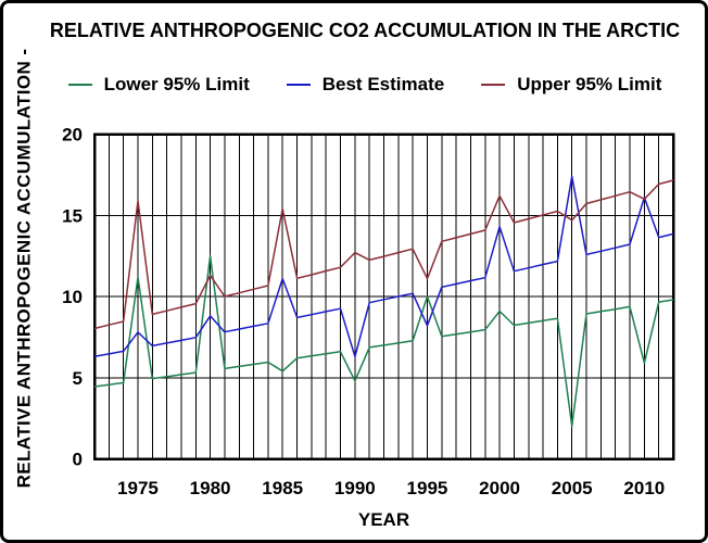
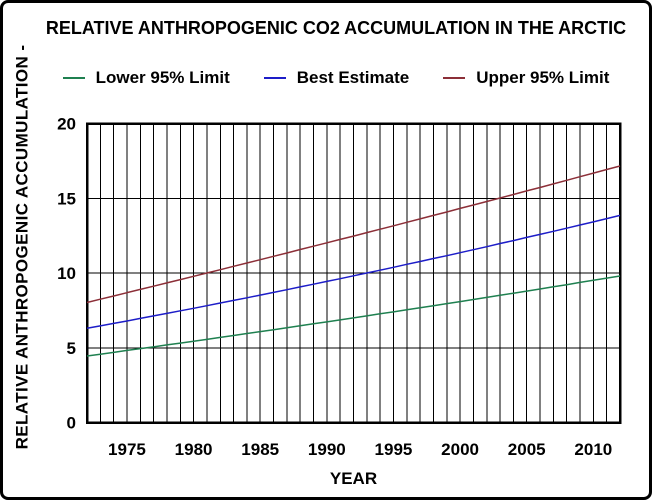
Lower 95% Limit/1975: 11.2 -> 4.8
Best Estimate/1975: 7.8 -> 6.8
Upper 95% Limit/1975: 15.9 -> 8.7
Lower 95% Limit/1980: 12.5 -> 5.4
Best Estimate/1980: 8.8 -> 7.6
Upper 95% Limit/1980: 11.3 -> 9.8
Lower 95% Limit/1985: 5.4 -> 6.1
Best Estimate/1985: 11.1 -> 8.5
Upper 95% Limit/1985: 15.4 -> 10.9
Lower 95% Limit/1990: 4.8 -> 6.7
Best Estimate/1990: 6.3 -> 9.4
Upper 95% Limit/1990: 12.7 -> 12.0
Lower 95% Limit/1995: 10.0 -> 7.4
Best Estimate/1995: 8.2 -> 10.4
Upper 95% Limit/1995: 11.1 -> 13.2
Lower 95% Limit/2000: 9.1 -> 8.1
Best Estimate/2000: 14.3 -> 11.4
Upper 95% Limit/2000: 16.2 -> 14.3
Lower 95% Limit/2005: 2.0 -> 8.8
Best Estimate/2005: 17.4 -> 12.4
Upper 95% Limit/2005: 14.7 -> 15.5
Lower 95% Limit/2010: 5.9 -> 9.5
Best Estimate/2010: 16.1 -> 13.4
Upper 95% Limit/2010: 16.0 -> 16.7
